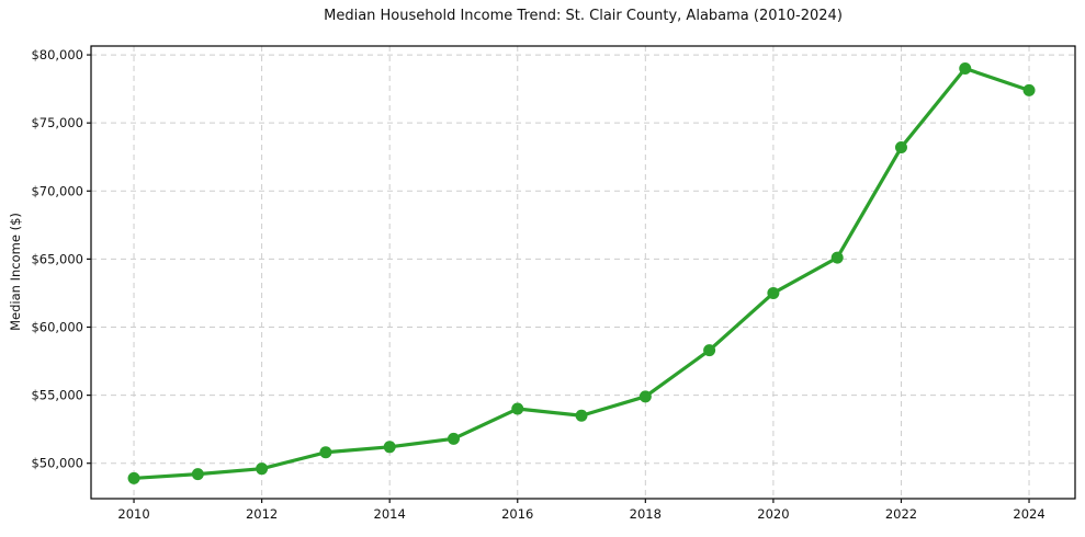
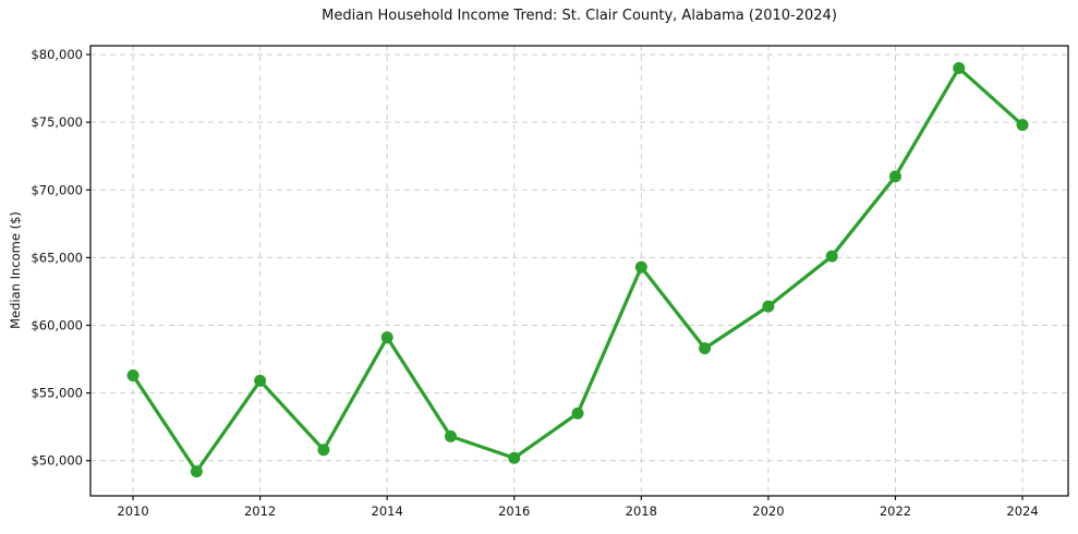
2010: $48900 -> $56300
2012: $49600 -> $55900
2014: $51200 -> $59100
2016: $54000 -> $50200
2018: $54900 -> $64300
2020: $62500 -> $61400
2022: $73200 -> $71000
2024: $77400 -> $74800
